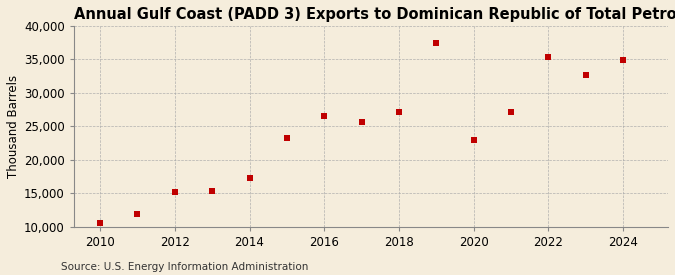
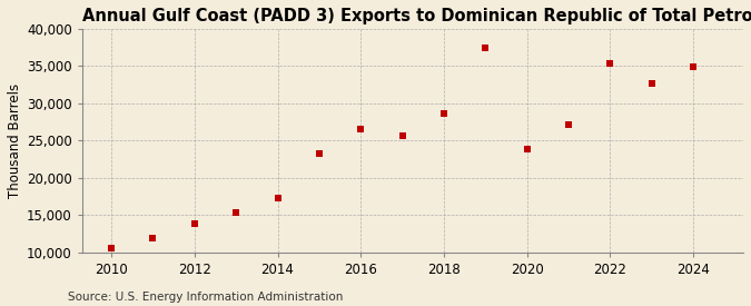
2012: 15,200 -> 13,800
2018: 27,200 -> 28,700
2020: 23,000 -> 23,900
